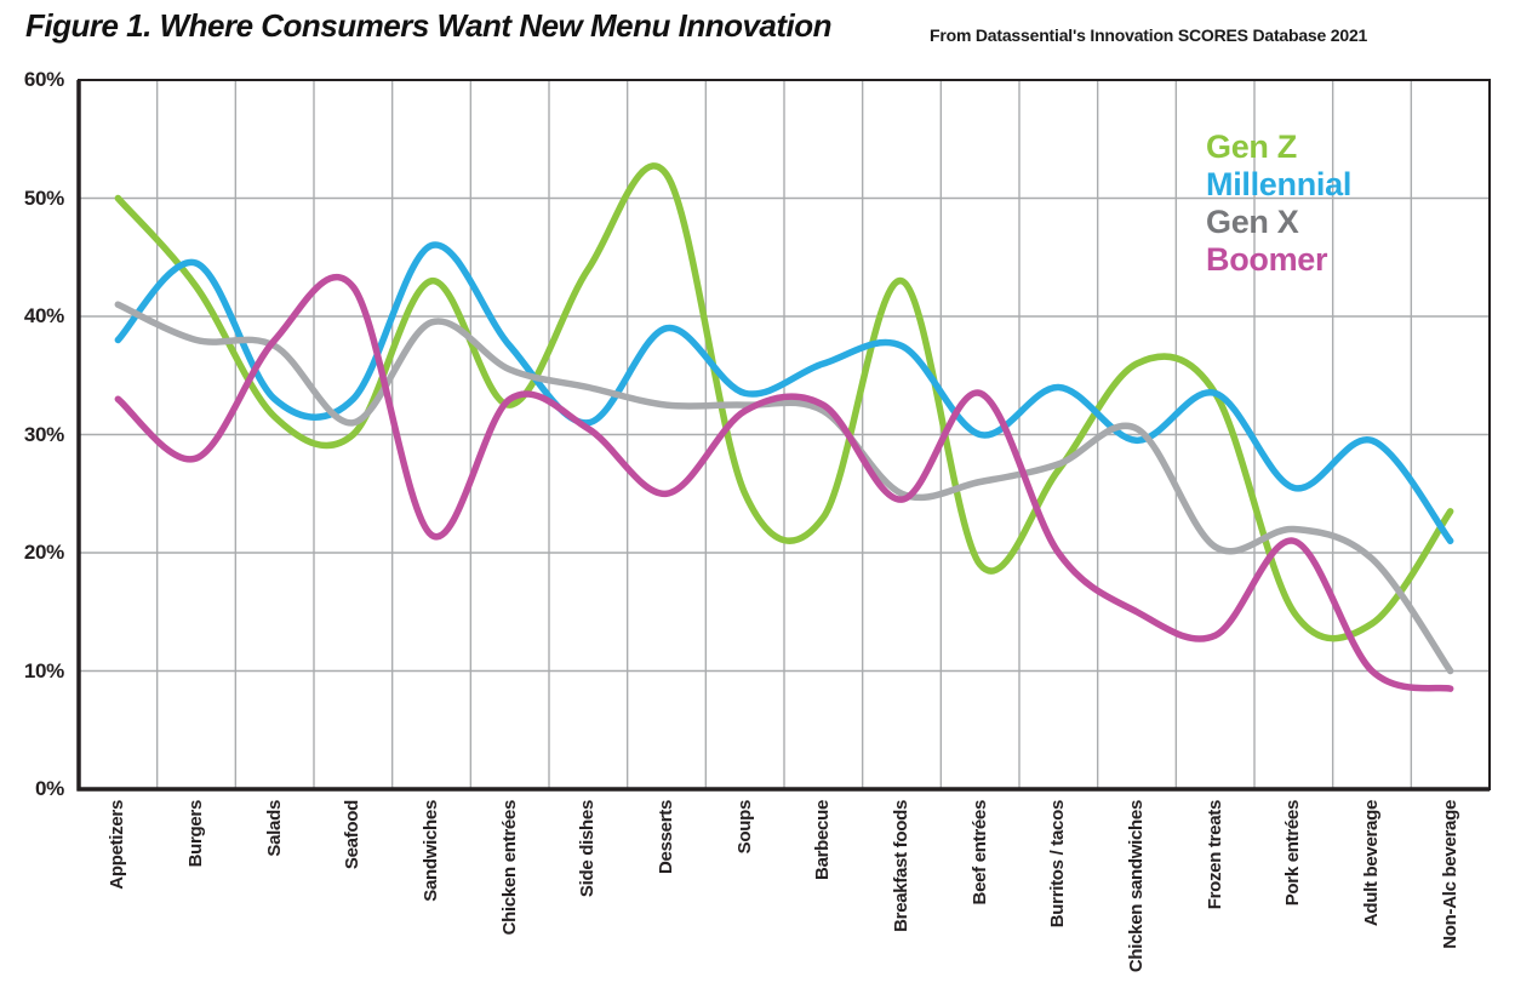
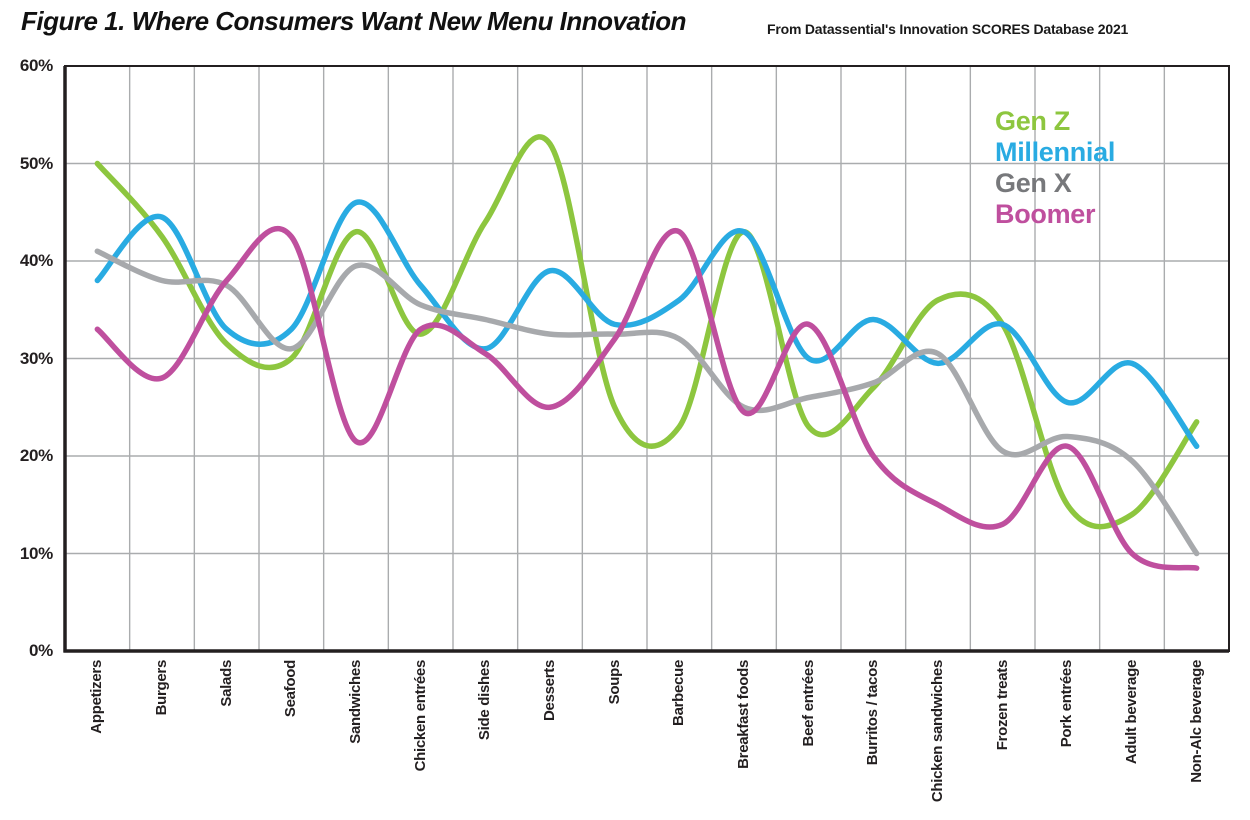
Boomer/Barbecue: 32% -> 43%
Millennial/Breakfast foods: 38% -> 43%
Gen Z/Beef entrées: 19% -> 23%
